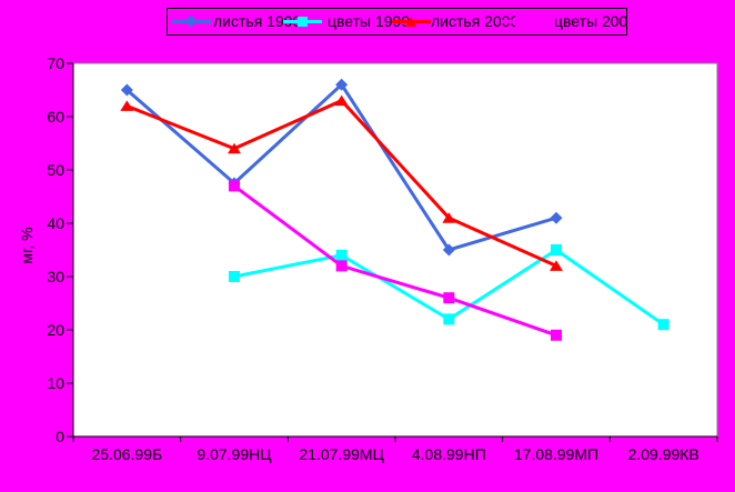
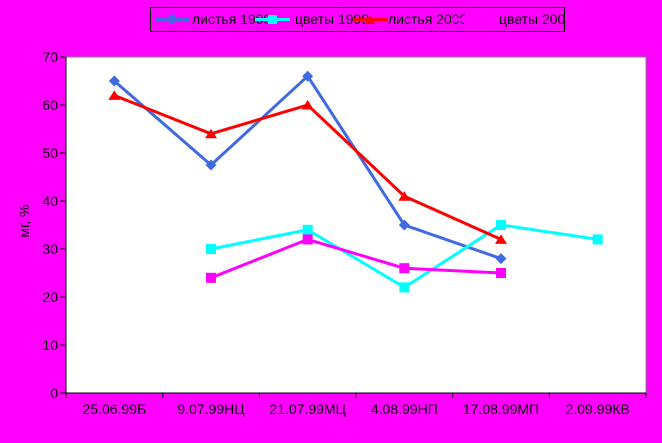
цветы 2000/9.07.99НЦ: 47 -> 24
листья 2000/21.07.99МЦ: 63 -> 60
листья 1999/17.08.99МП: 41 -> 28
цветы 2000/17.08.99МП: 19 -> 25
цветы 1999/2.09.99КВ: 21 -> 32
